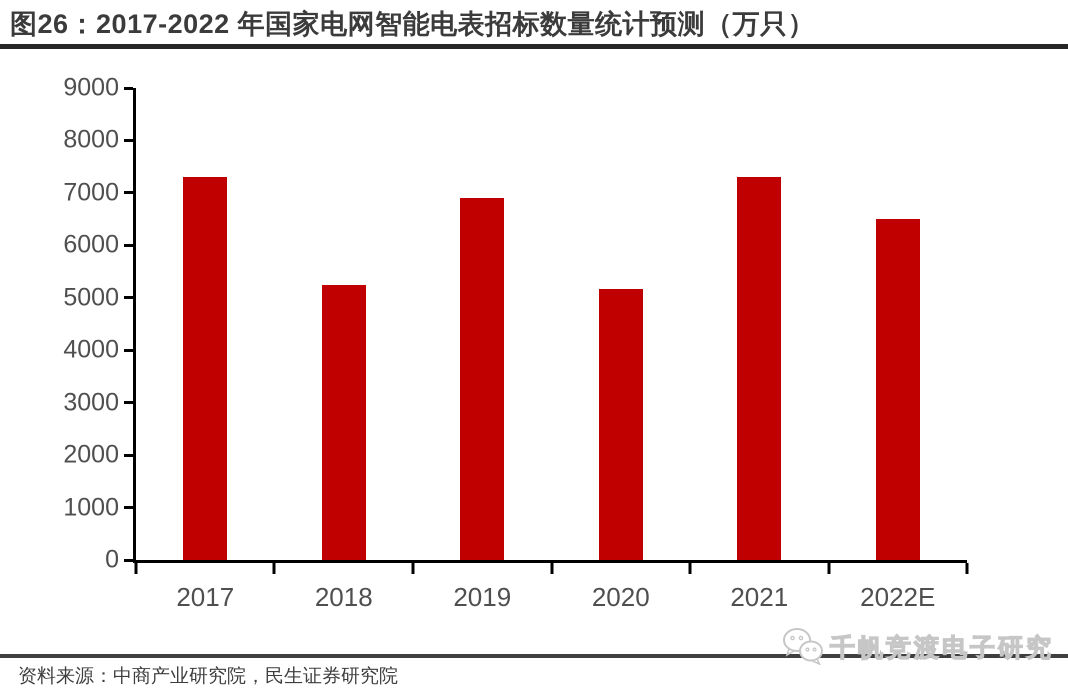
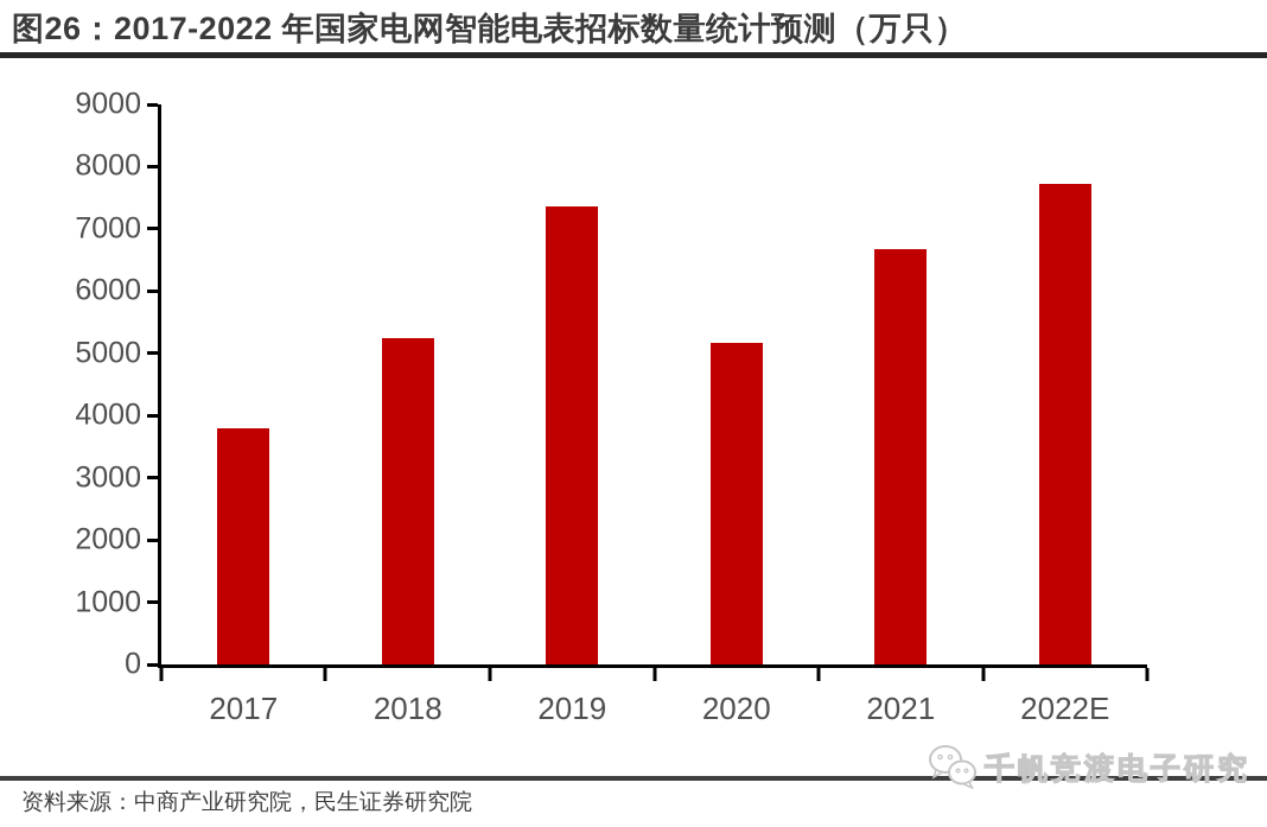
2017: 7300 -> 3800
2019: 6900 -> 7400
2021: 7300 -> 6700
2022E: 6500 -> 7700
